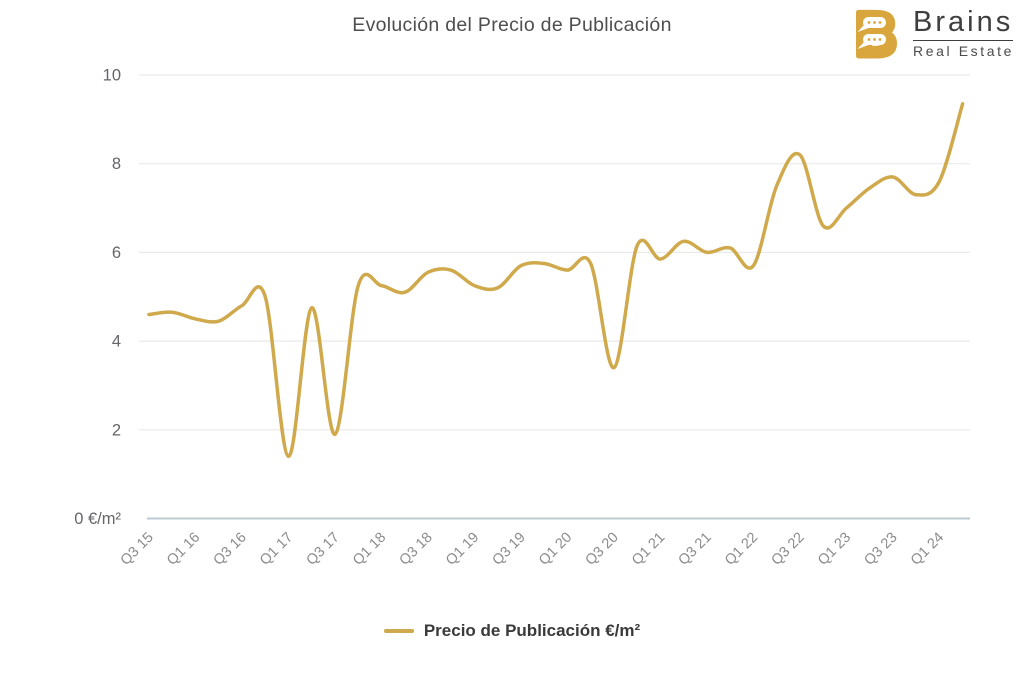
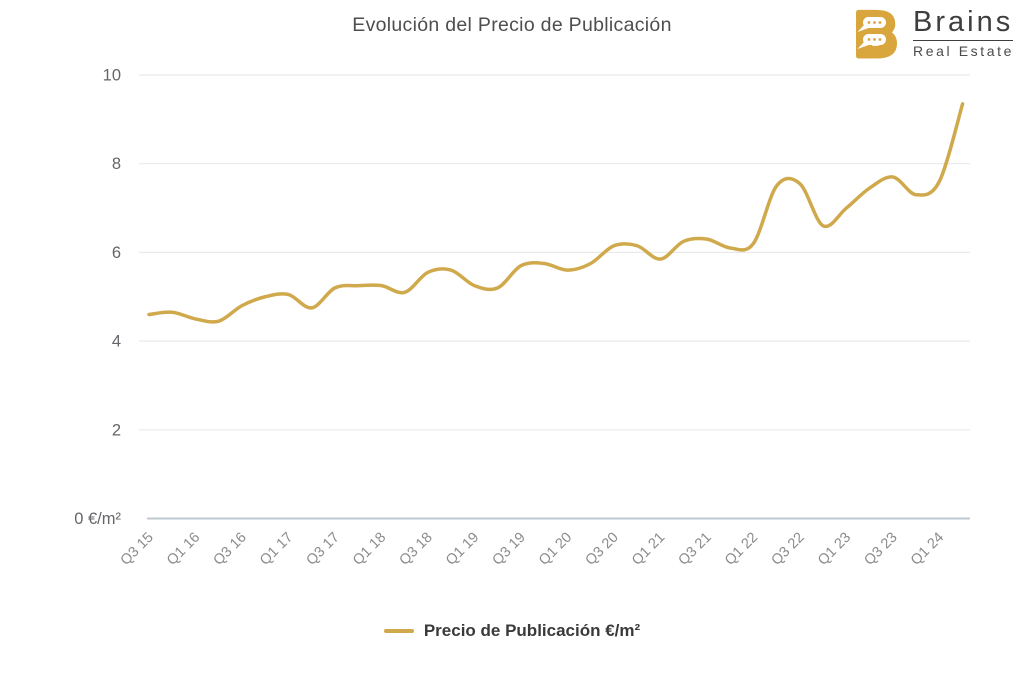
Q1 17: 1.4 -> 5.0
Q3 17: 1.9 -> 5.2
Q3 20: 3.4 -> 6.2
Q3 21: 6.0 -> 6.3
Q1 22: 5.7 -> 6.2
Q3 22: 8.2 -> 7.5
